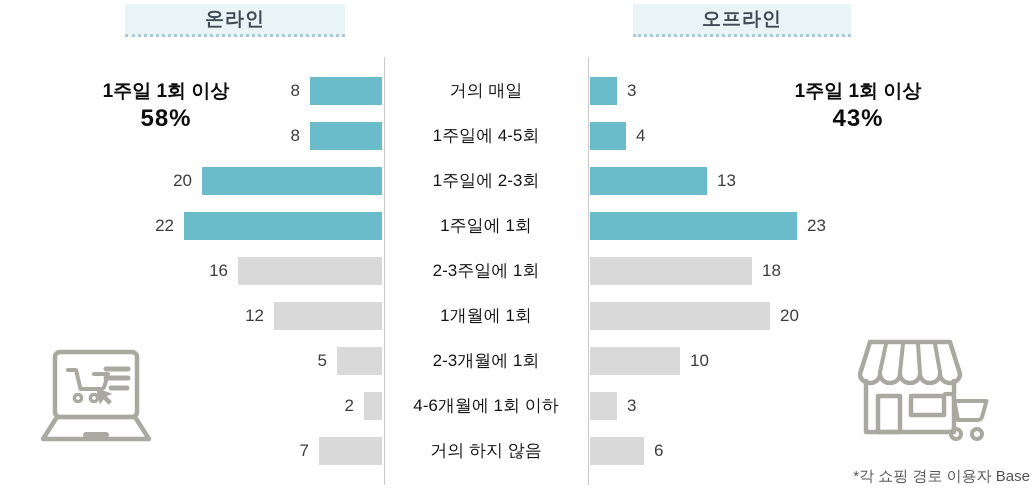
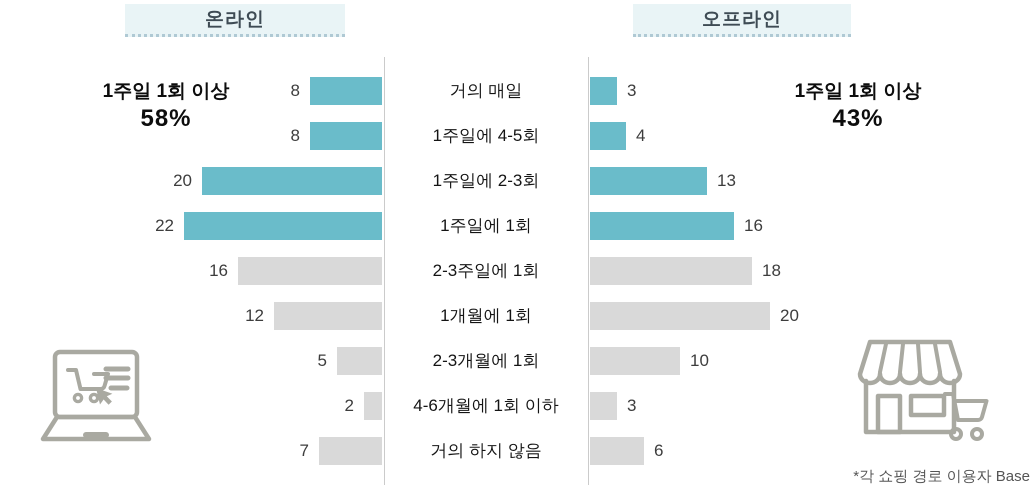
오프라인/1주일에 1회: 23 -> 16
